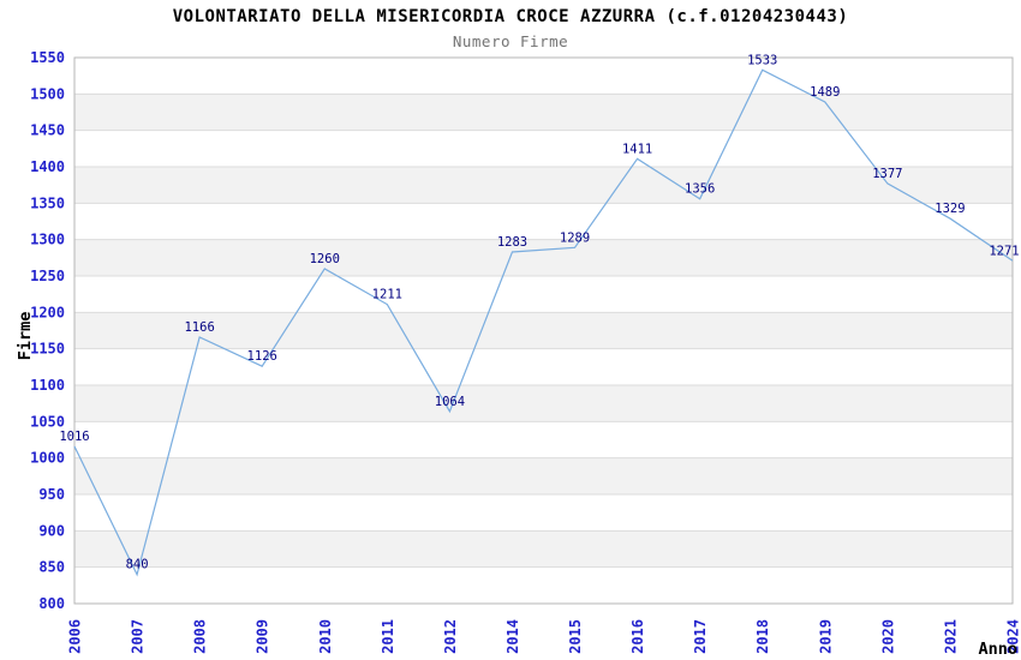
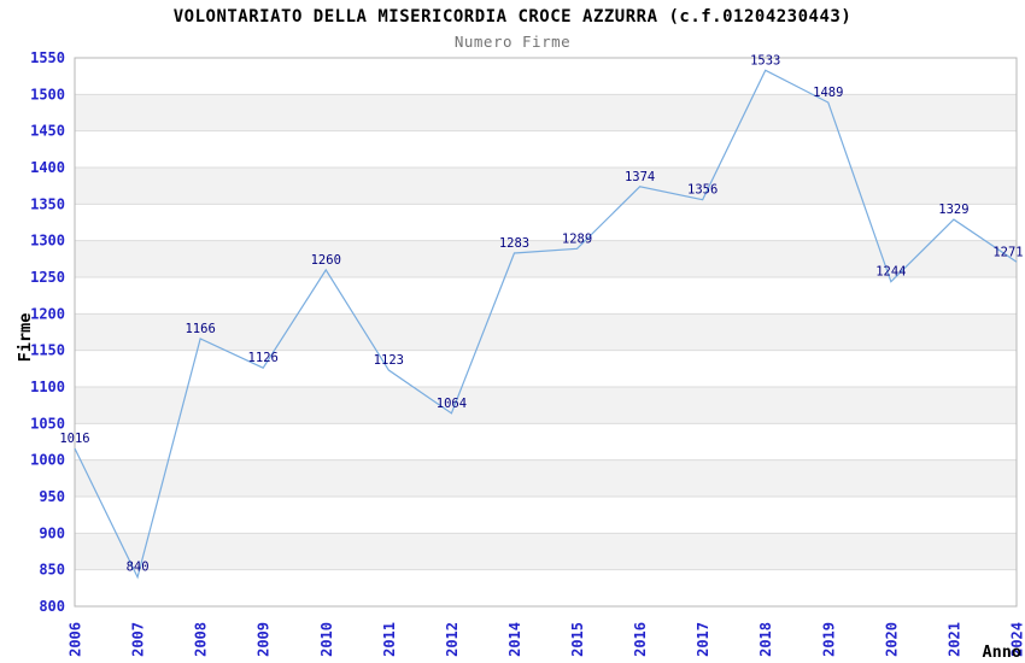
2011: 1211 -> 1123
2016: 1411 -> 1374
2020: 1377 -> 1244
